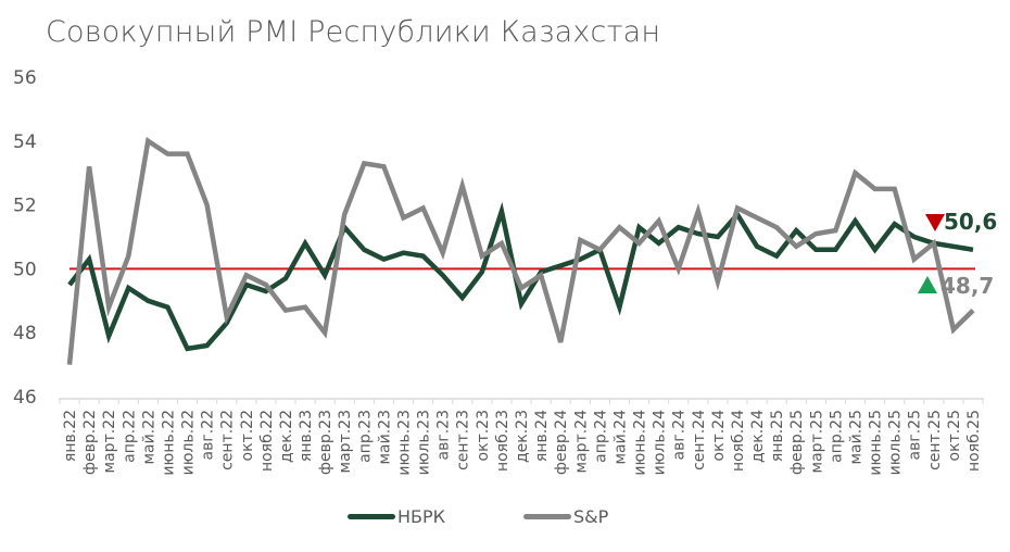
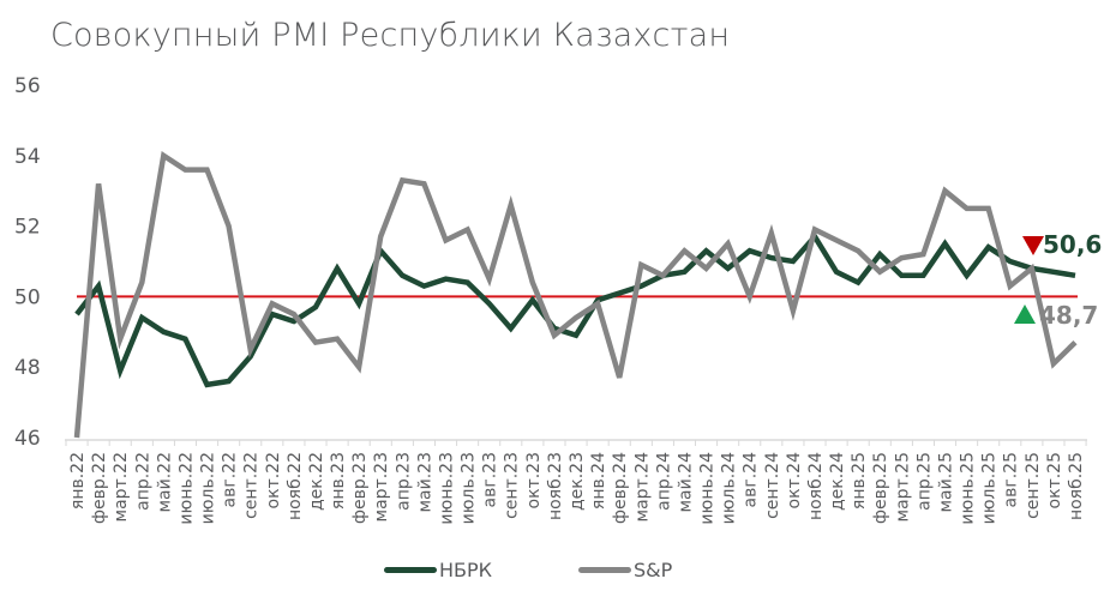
S&P/янв.22: 47.0 -> 46.0
НБРК/нояб.23: 51.8 -> 49.1
S&P/нояб.23: 50.8 -> 48.9
НБРК/май.24: 48.8 -> 50.7
